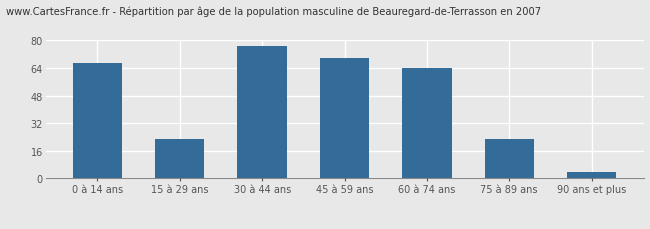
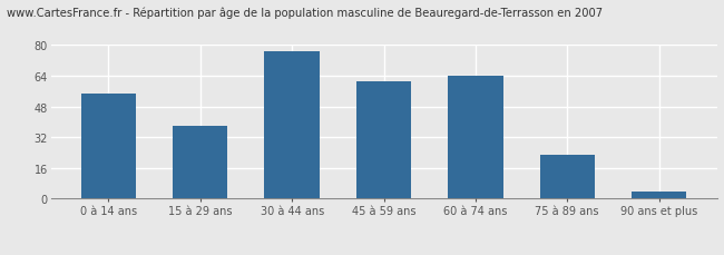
0 à 14 ans: 67 -> 55
15 à 29 ans: 23 -> 38
45 à 59 ans: 70 -> 61
